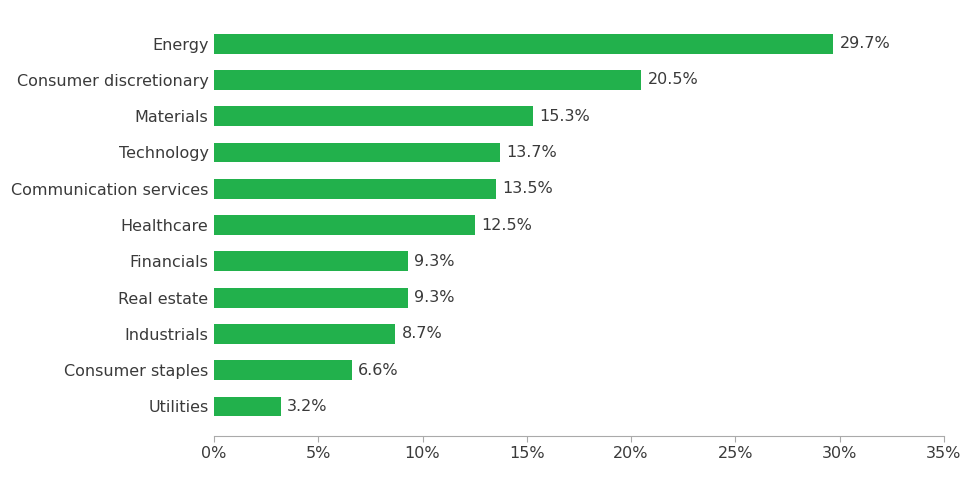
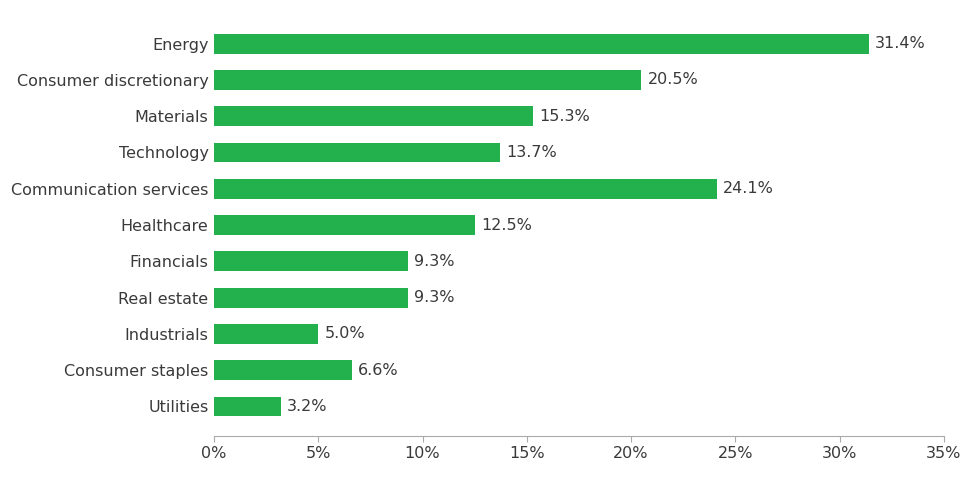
Energy: 29.7% -> 31.4%
Communication services: 13.5% -> 24.1%
Industrials: 8.7% -> 5.0%
